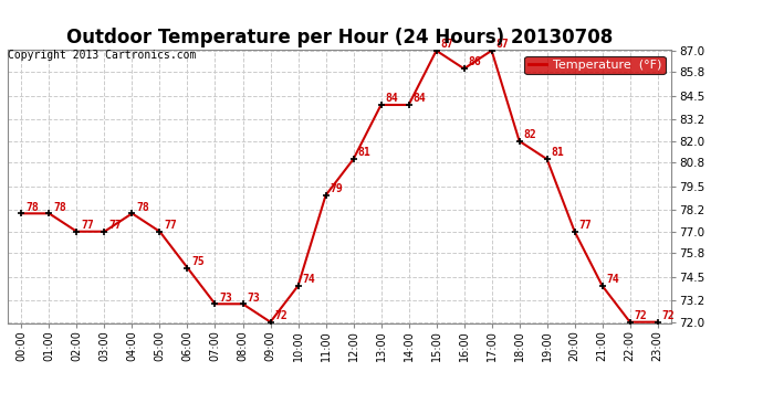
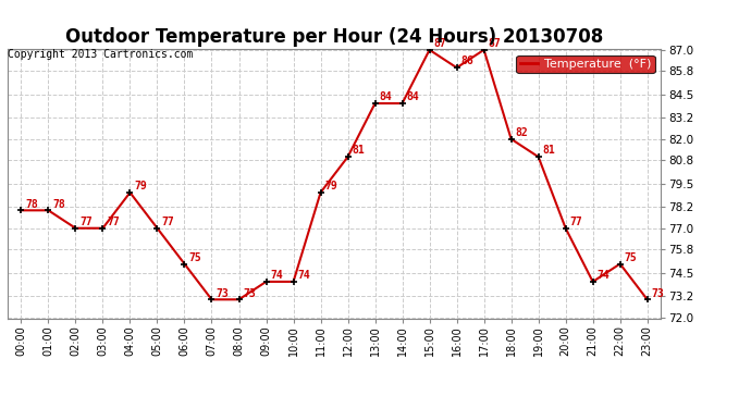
04:00: 78 -> 79
09:00: 72 -> 74
22:00: 72 -> 75
23:00: 72 -> 73
